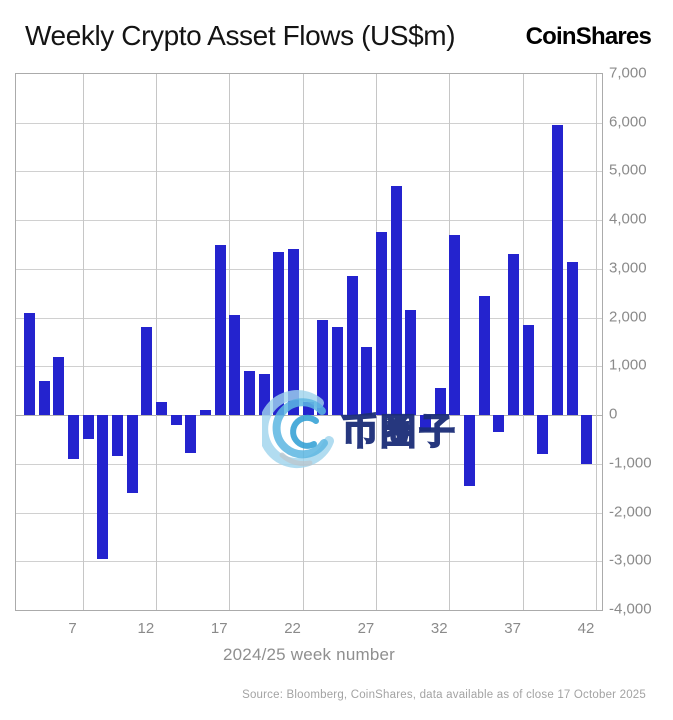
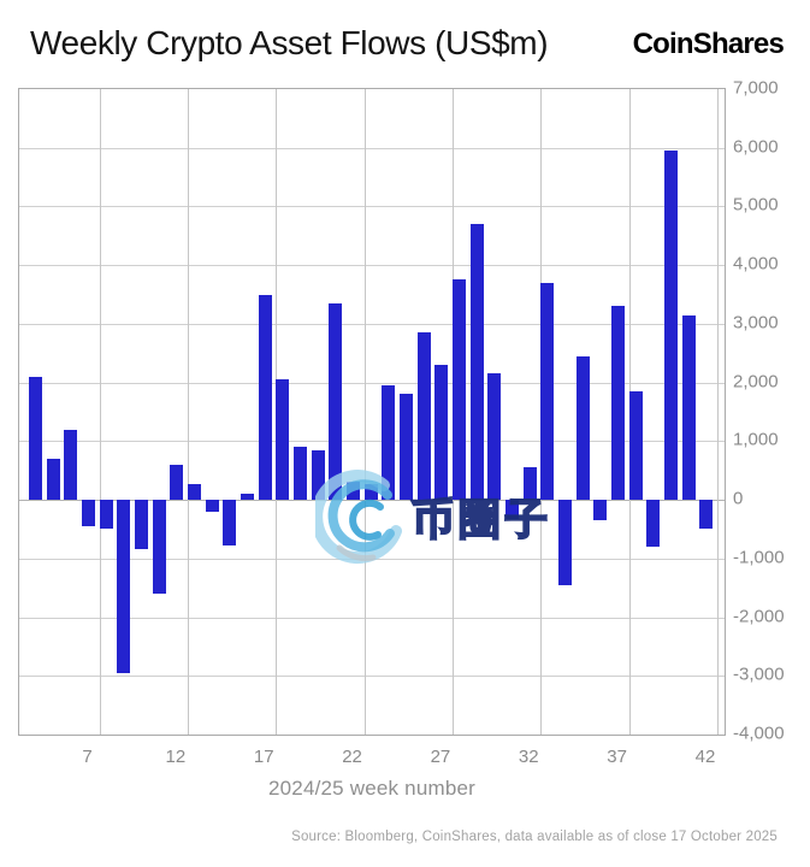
7: -900 -> -400
12: 1800 -> 600
22: 3400 -> 300
27: 1400 -> 2300
42: -1000 -> -500
